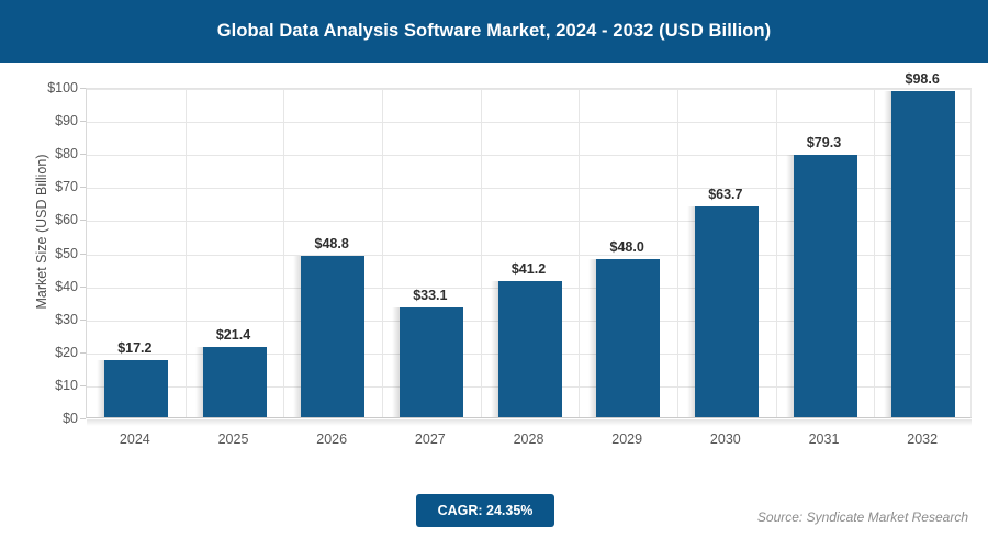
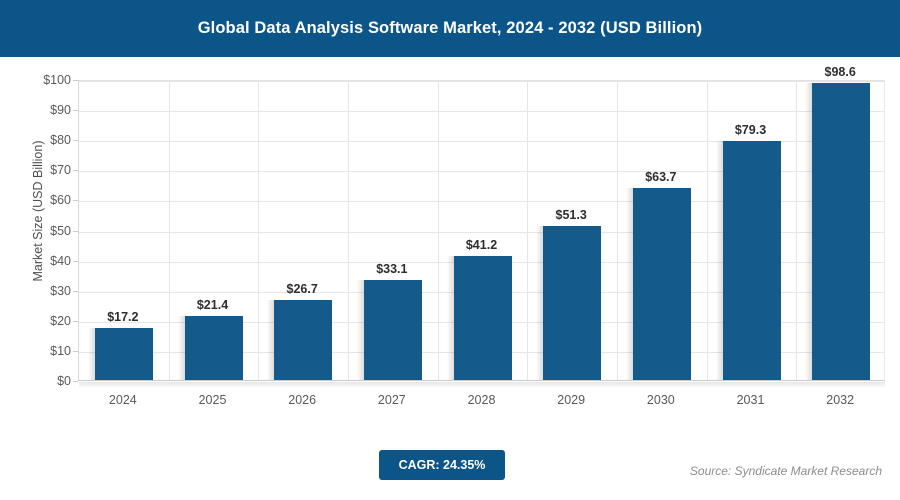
2026: $48.8 -> $26.7
2029: $48.0 -> $51.3
